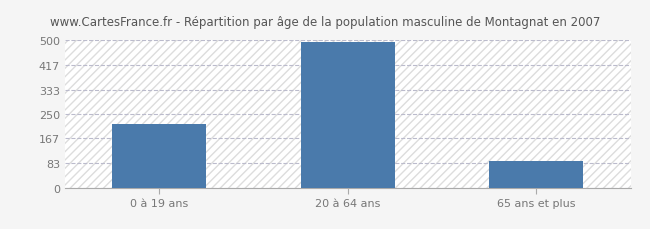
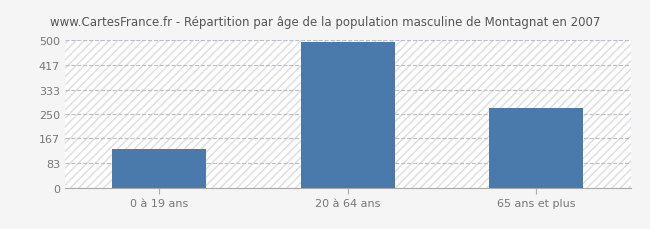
0 à 19 ans: 215 -> 130
65 ans et plus: 90 -> 270
